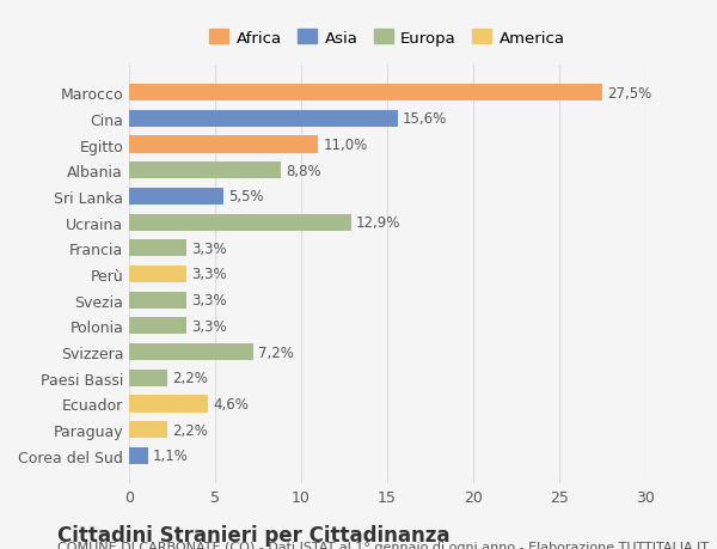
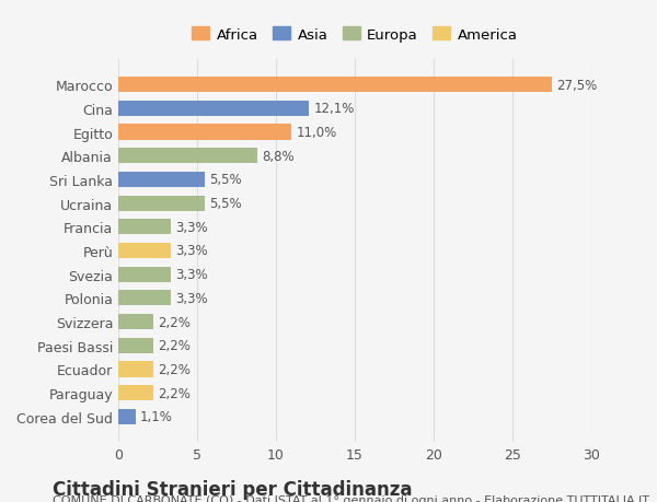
Cina: 15,6% -> 12,1%
Ucraina: 12,9% -> 5,5%
Svizzera: 7,2% -> 2,2%
Ecuador: 4,6% -> 2,2%
